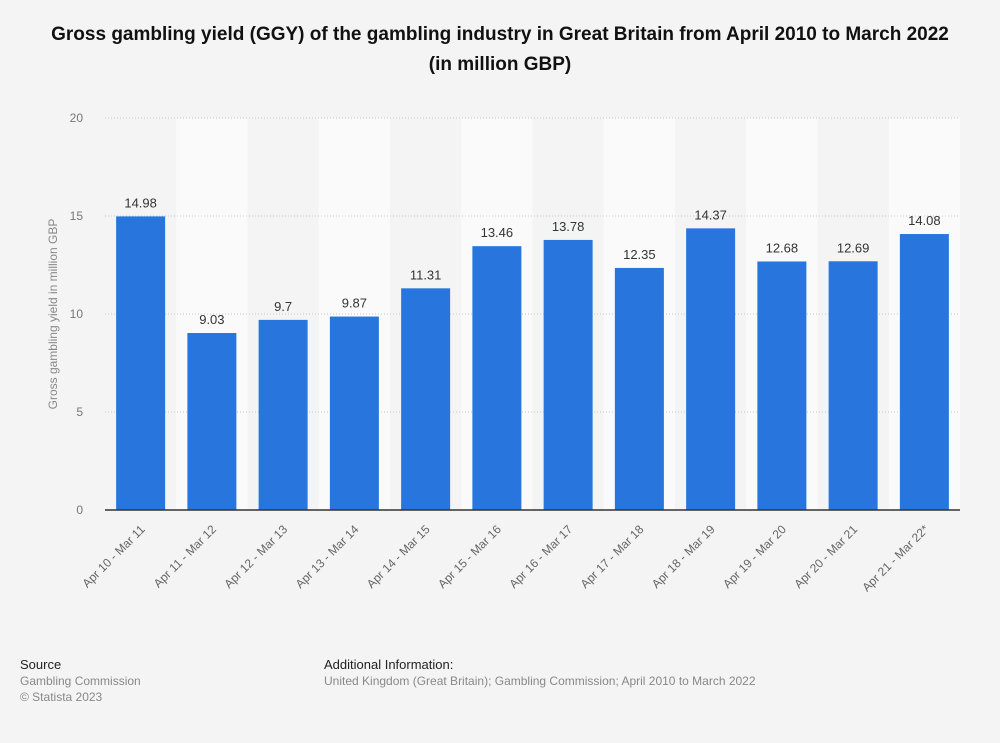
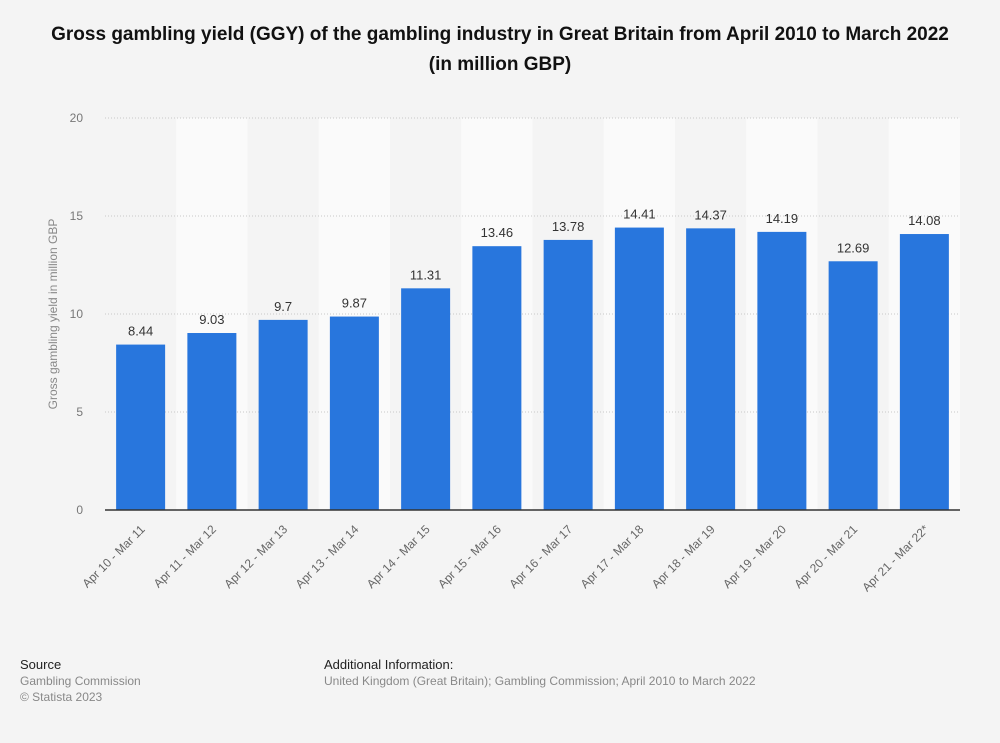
Apr 10 - Mar 11: 14.98 -> 8.44
Apr 17 - Mar 18: 12.35 -> 14.41
Apr 19 - Mar 20: 12.68 -> 14.19
